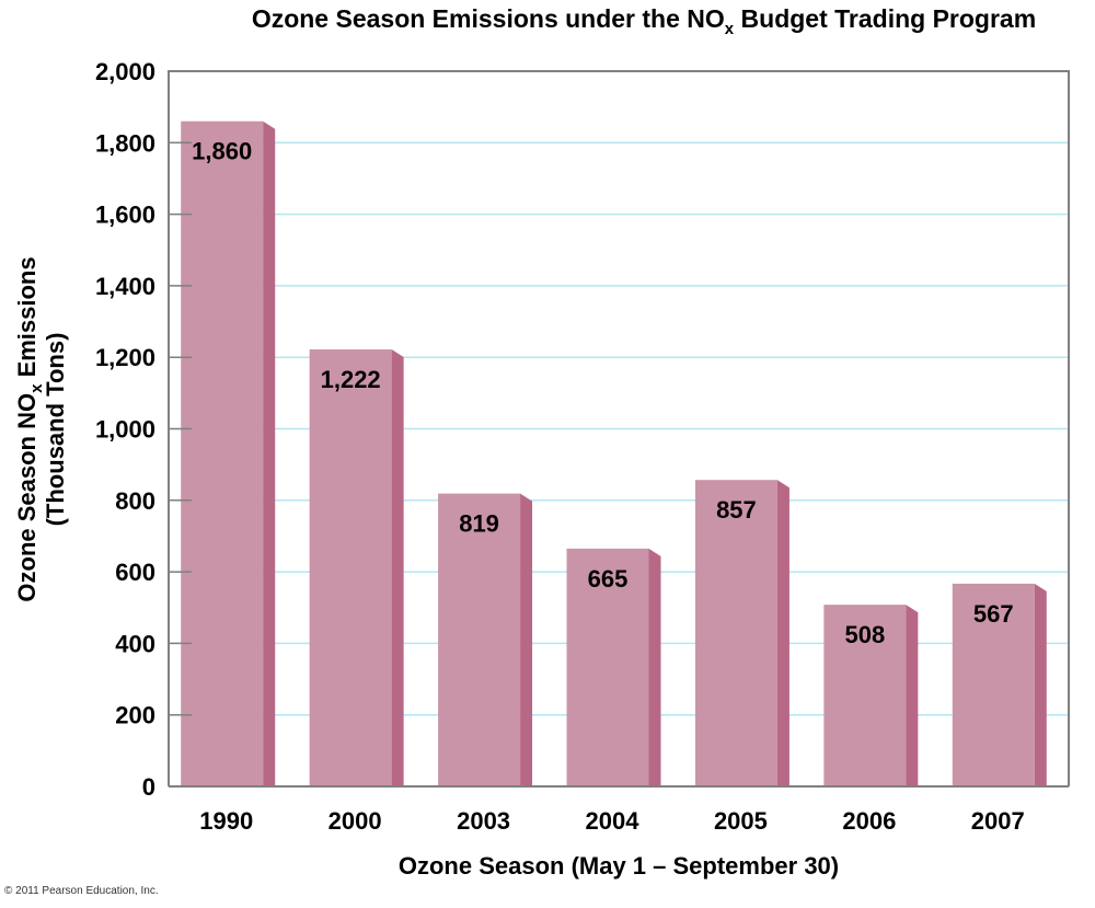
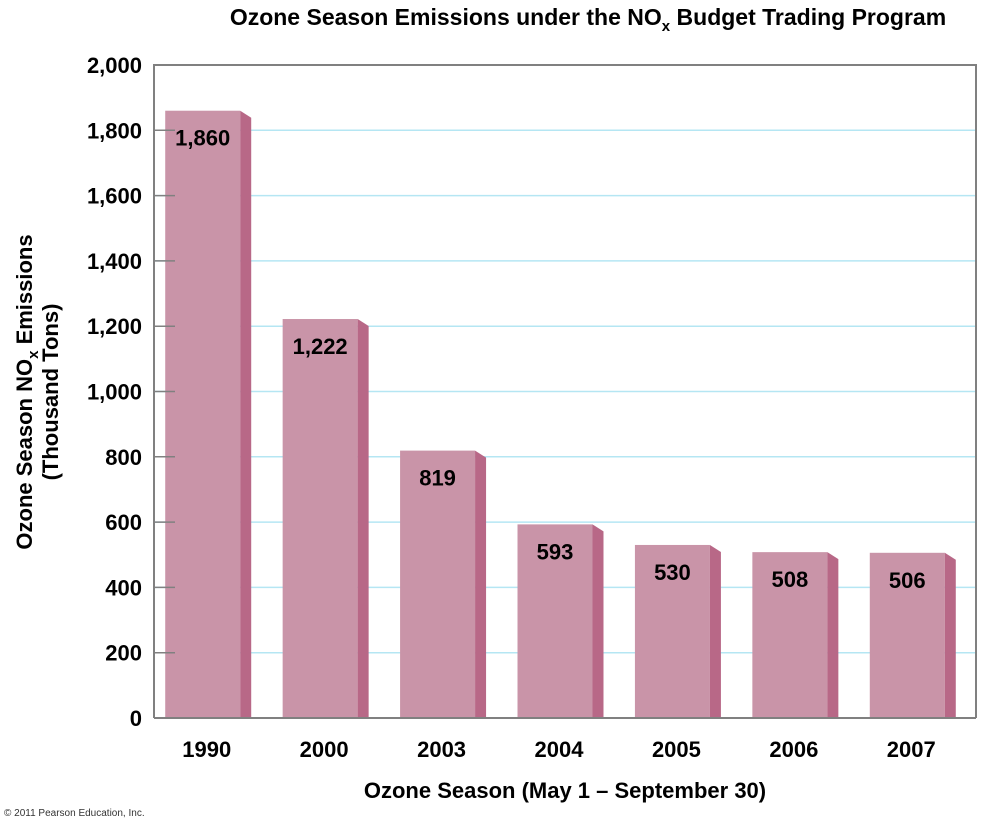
2004: 665 -> 593
2005: 857 -> 530
2007: 567 -> 506
